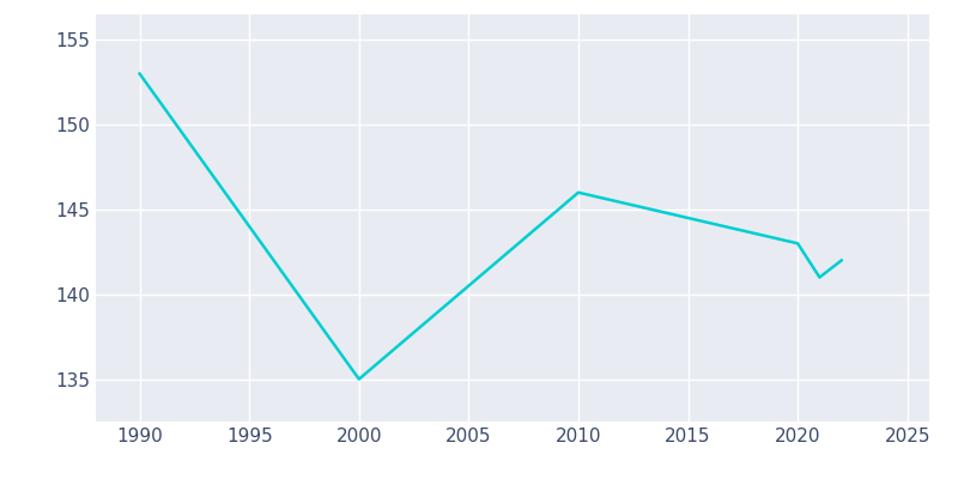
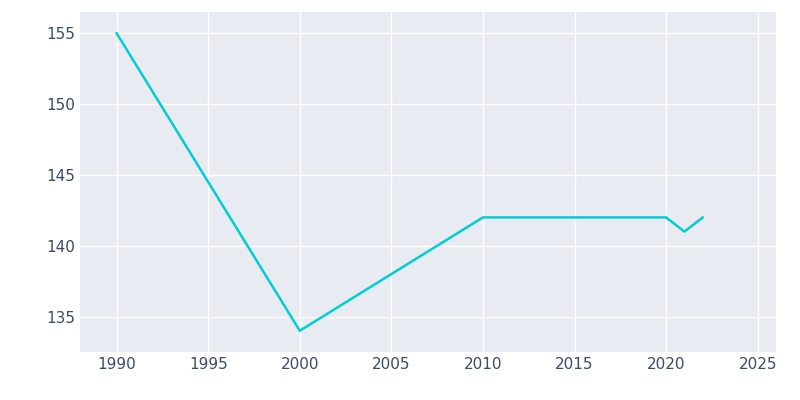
1990: 153 -> 155
2000: 135 -> 134
2010: 146 -> 142
2020: 143 -> 142
